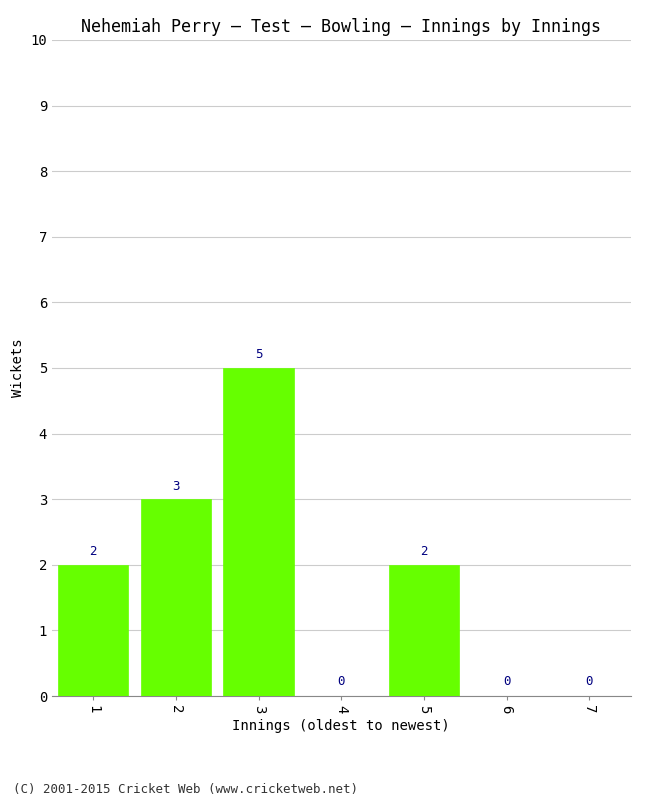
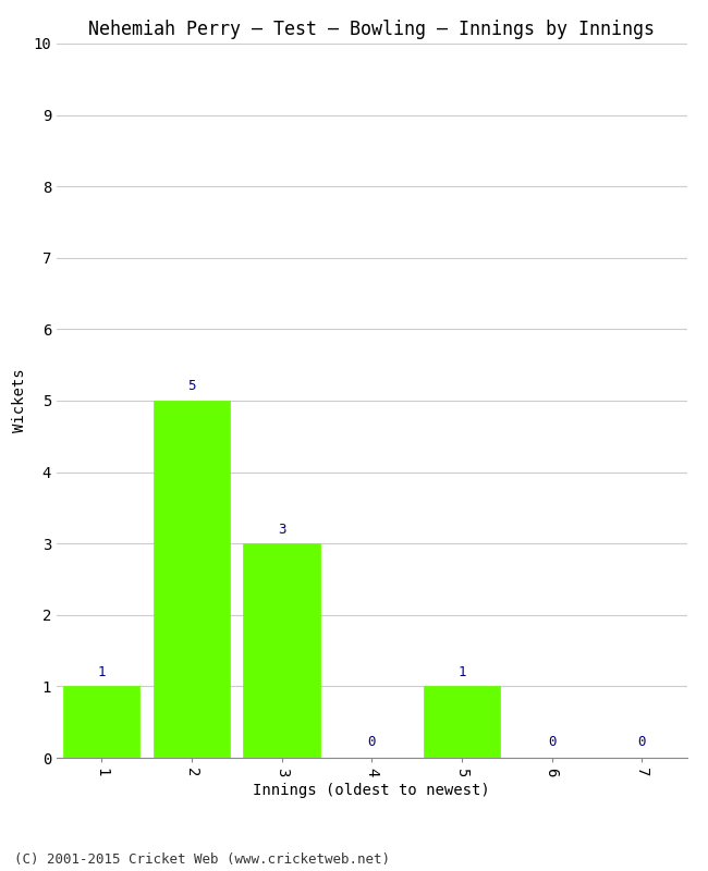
1: 2 -> 1
2: 3 -> 5
3: 5 -> 3
5: 2 -> 1
